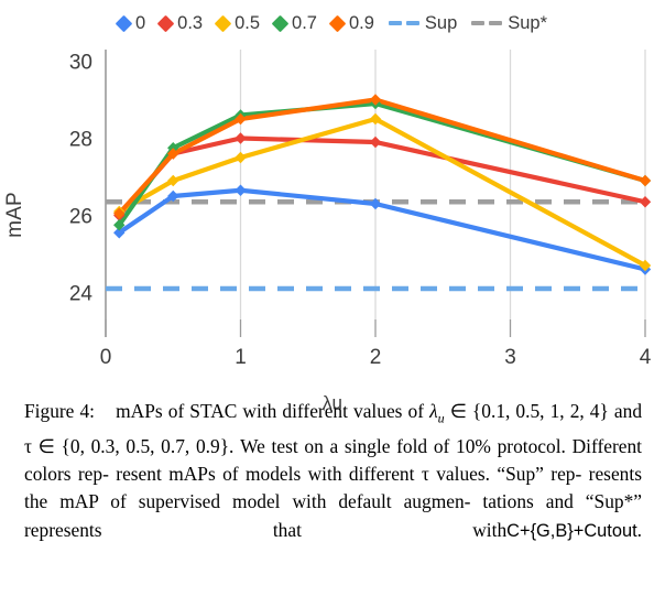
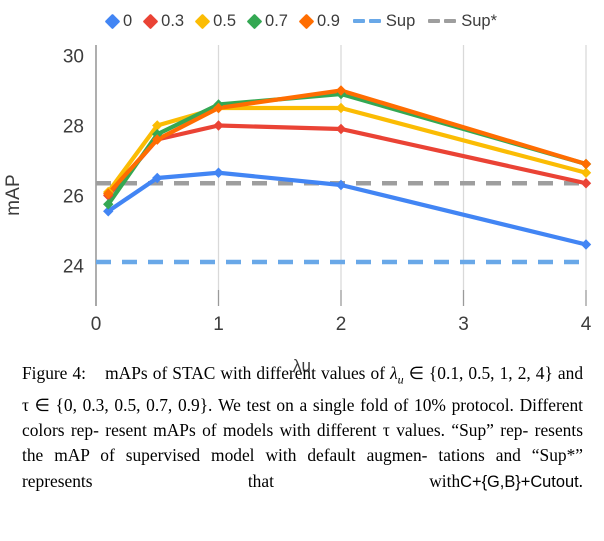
0.5/0.5: 26.9 -> 28.0
0.5/1: 27.5 -> 28.5
0.5/4: 24.7 -> 26.6
